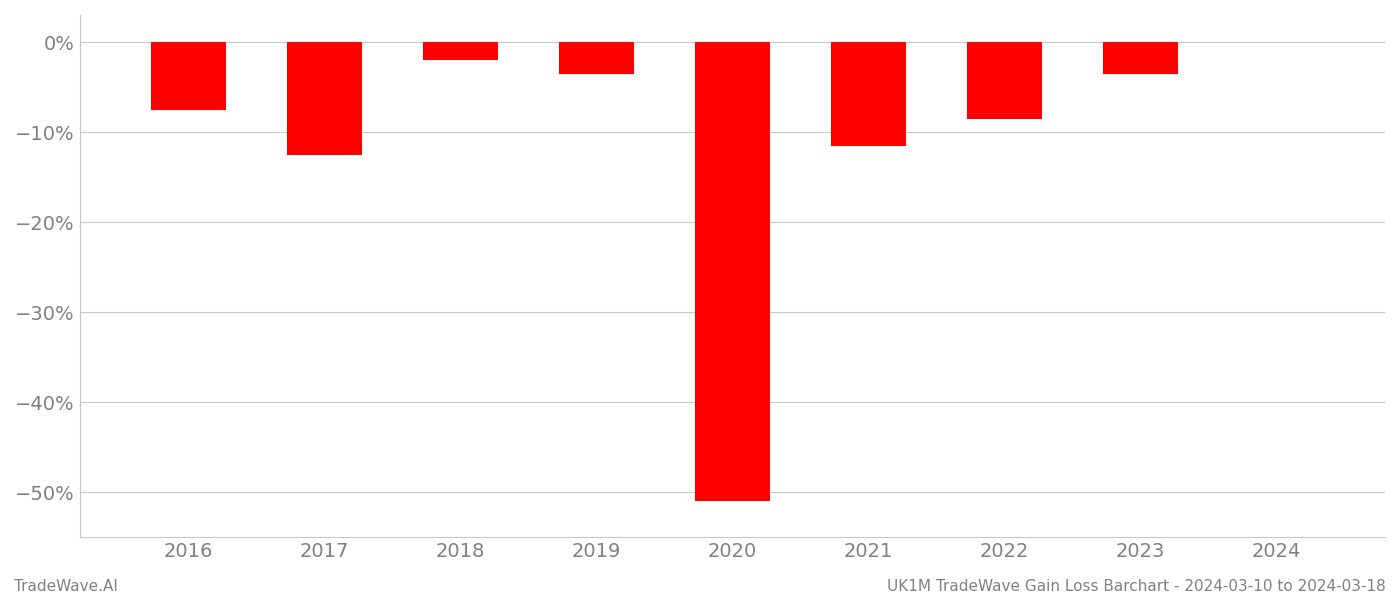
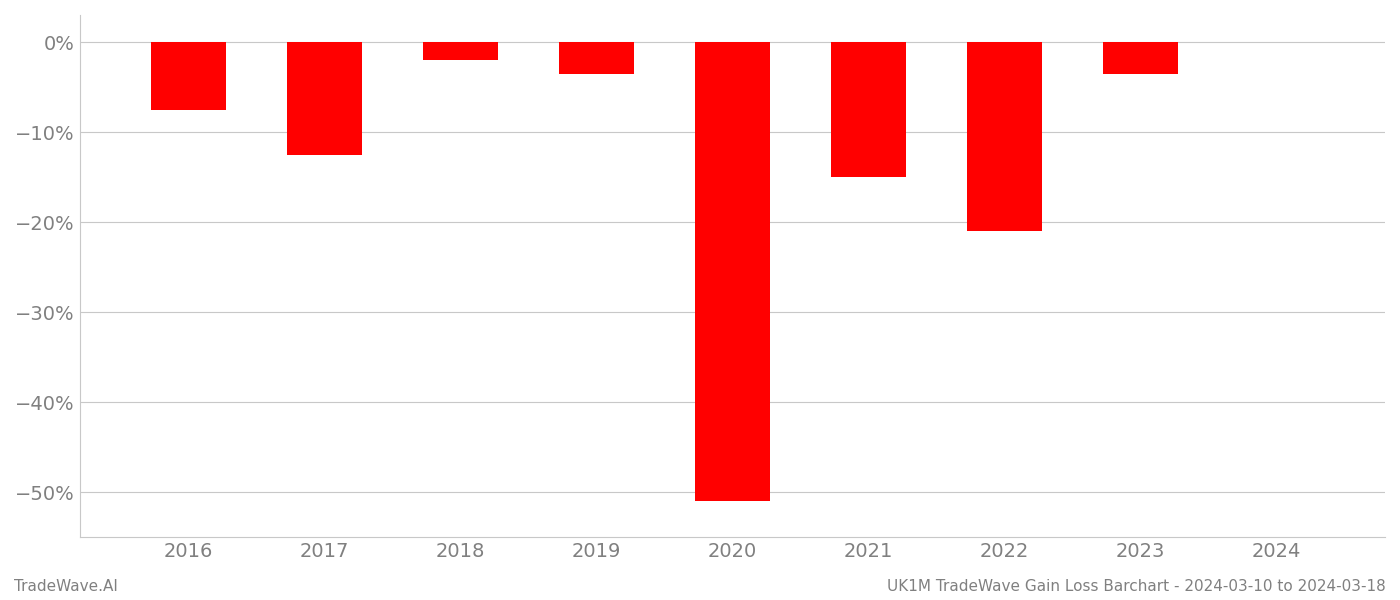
2021: -11.6% -> -15.0%
2022: -8.6% -> -21.0%
